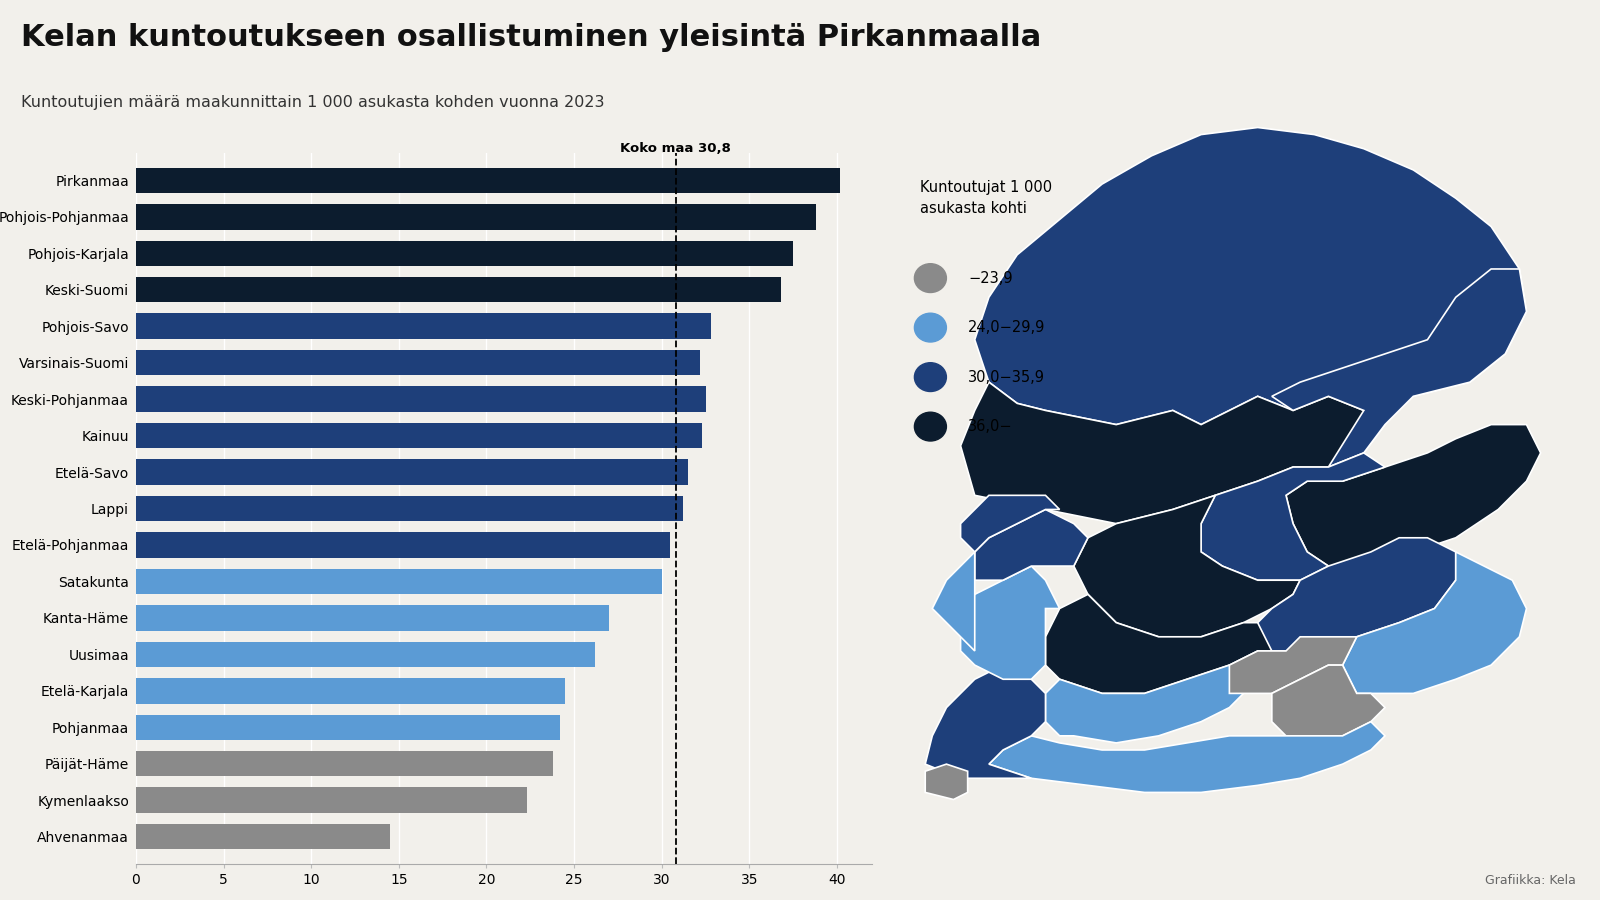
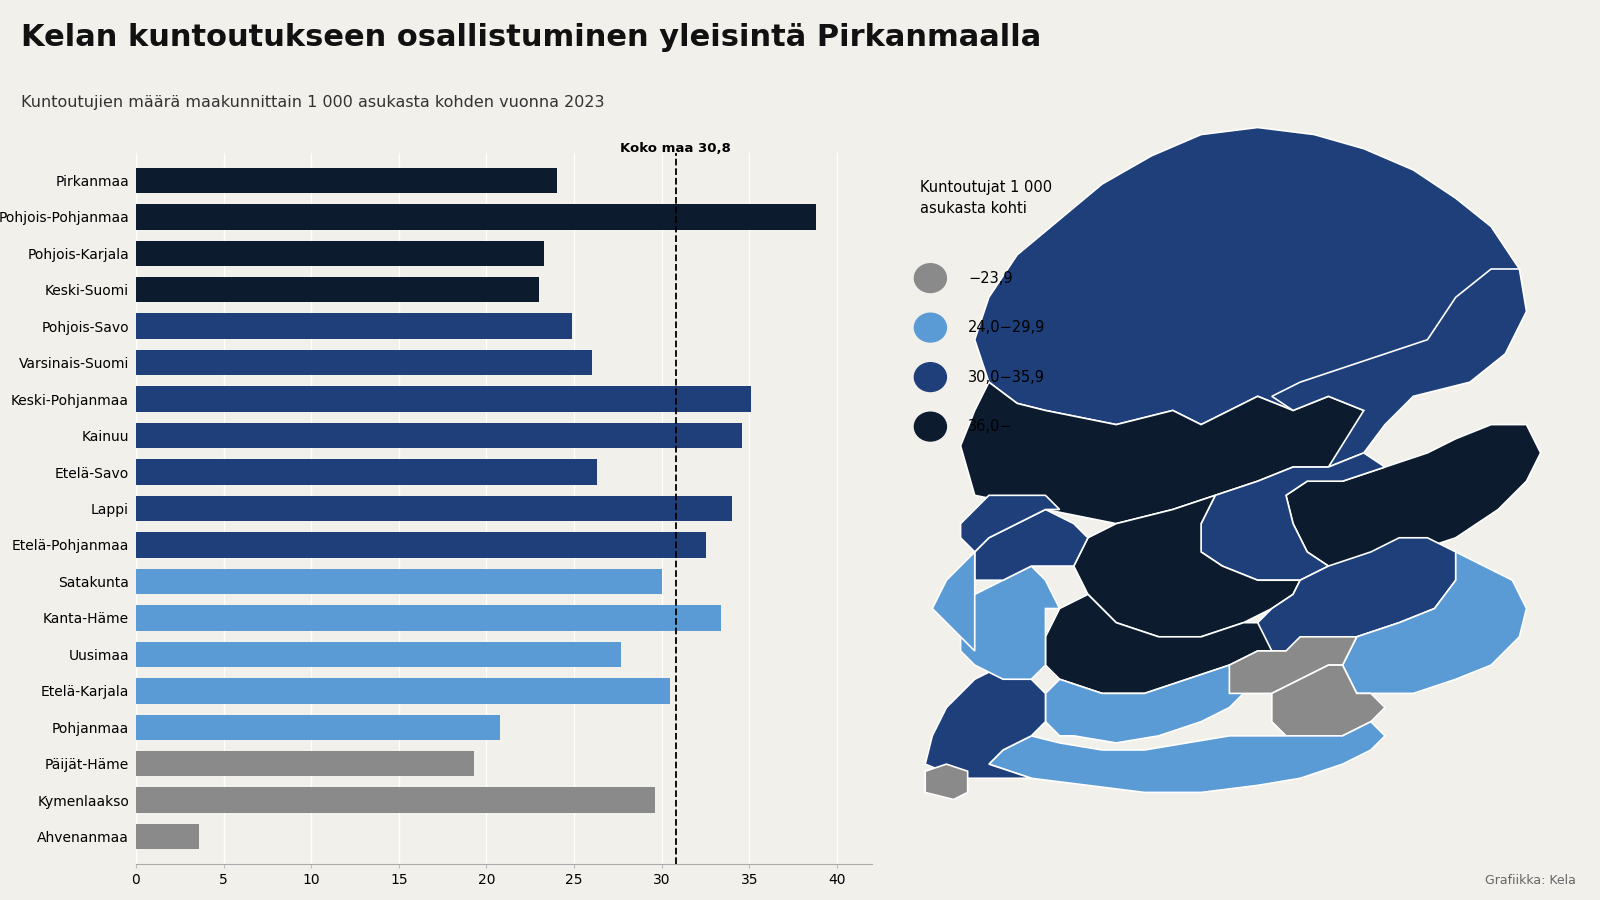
Pirkanmaa: 40.2 -> 24.0
Pohjois-Karjala: 37.5 -> 23.3
Keski-Suomi: 36.8 -> 23.0
Pohjois-Savo: 32.8 -> 24.9
Varsinais-Suomi: 32.2 -> 26.0
Keski-Pohjanmaa: 32.5 -> 35.1
Kainuu: 32.3 -> 34.6
Etelä-Savo: 31.5 -> 26.3
Lappi: 31.2 -> 34.0
Etelä-Pohjanmaa: 30.5 -> 32.5
Kanta-Häme: 27.0 -> 33.4
Uusimaa: 26.2 -> 27.7
Etelä-Karjala: 24.5 -> 30.5
Pohjanmaa: 24.2 -> 20.8
Päijät-Häme: 23.8 -> 19.3
Kymenlaakso: 22.3 -> 29.6
Ahvenanmaa: 14.5 -> 3.6
